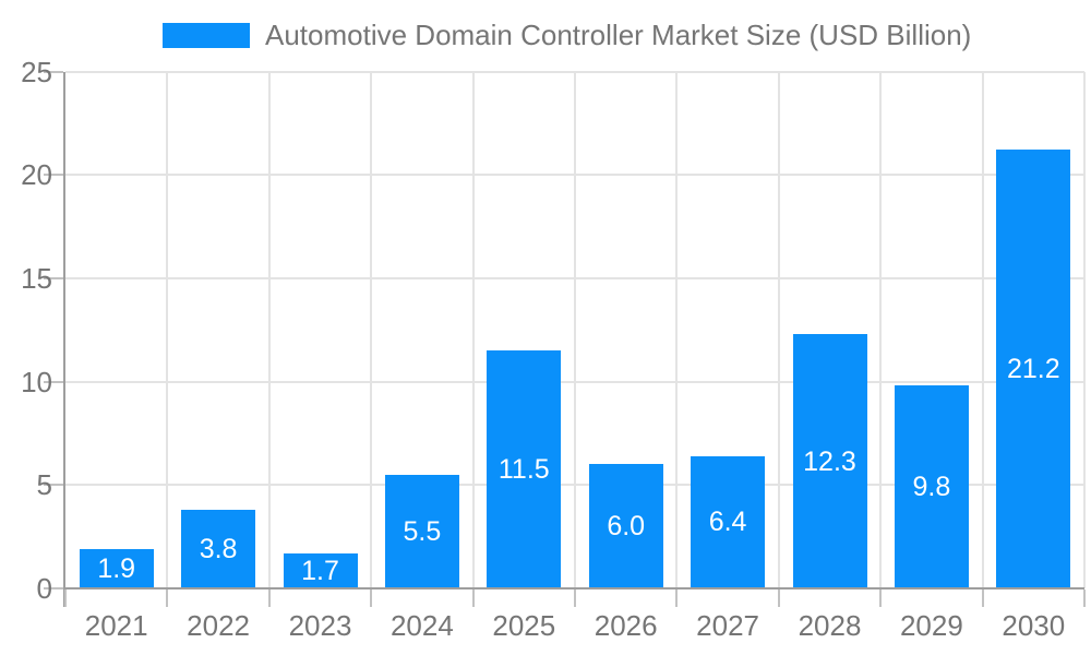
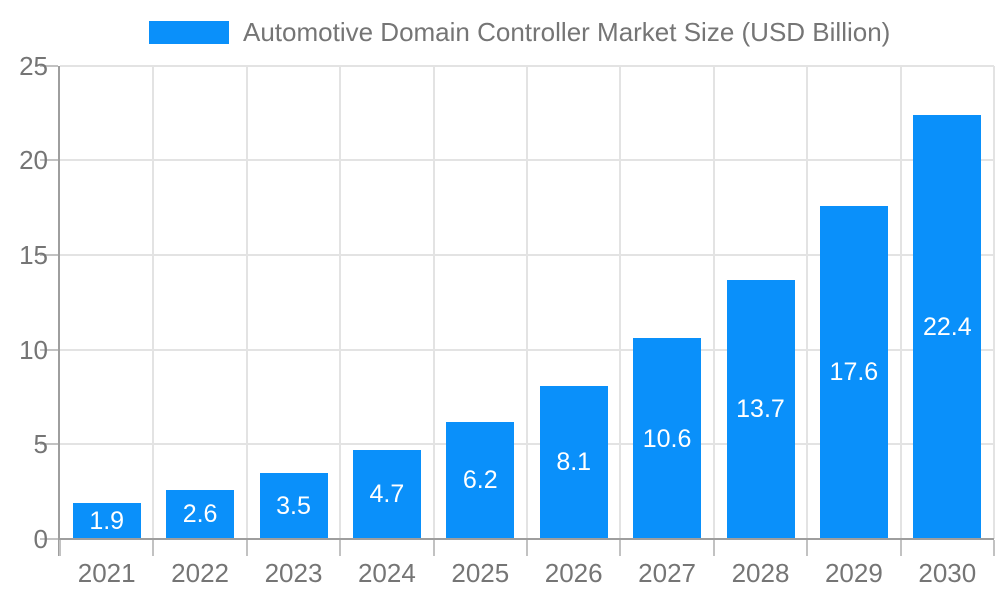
2022: 3.8 -> 2.6
2023: 1.7 -> 3.5
2024: 5.5 -> 4.7
2025: 11.5 -> 6.2
2026: 6.0 -> 8.1
2027: 6.4 -> 10.6
2028: 12.3 -> 13.7
2029: 9.8 -> 17.6
2030: 21.2 -> 22.4
